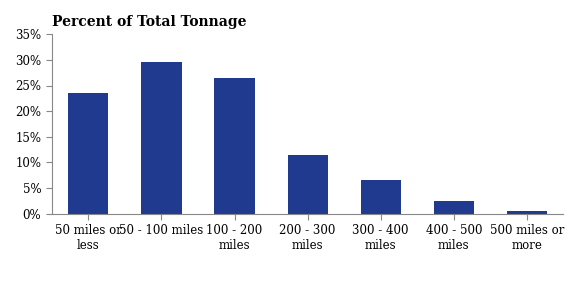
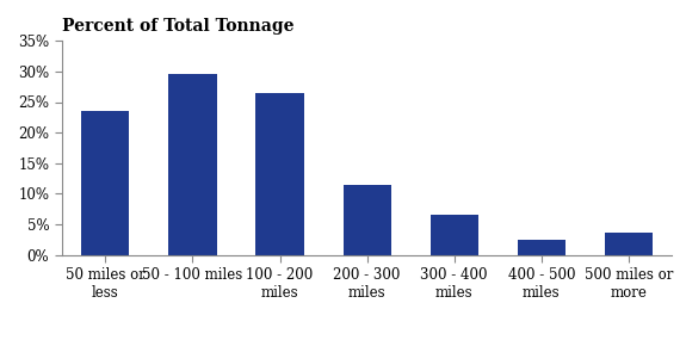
500 miles or more: 0.6% -> 3.6%
